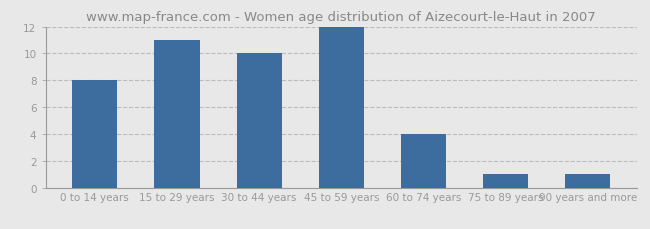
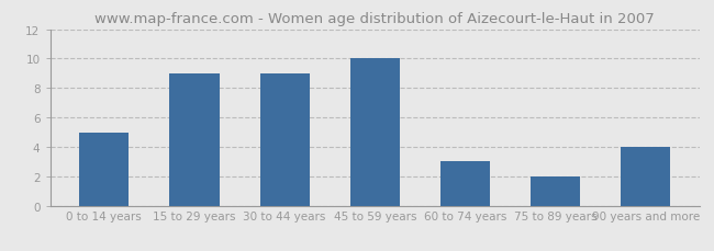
0 to 14 years: 8 -> 5
15 to 29 years: 11 -> 9
30 to 44 years: 10 -> 9
45 to 59 years: 12 -> 10
60 to 74 years: 4 -> 3
75 to 89 years: 1 -> 2
90 years and more: 1 -> 4
